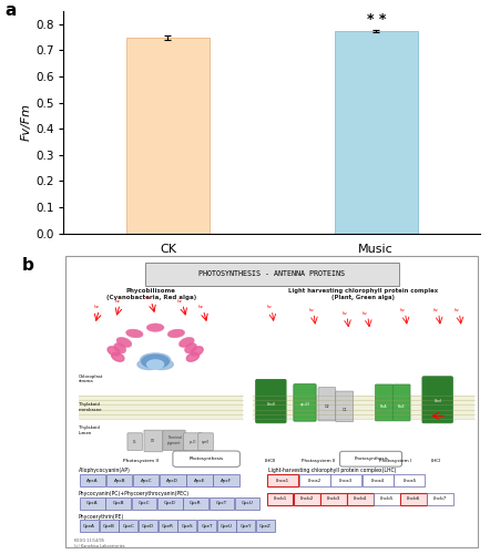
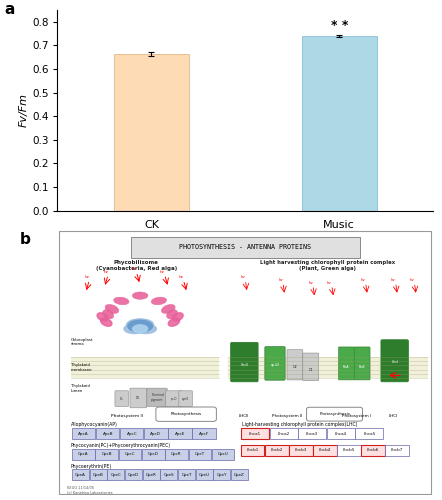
CK: 0.748 -> 0.665
Music: 0.775 -> 0.740
